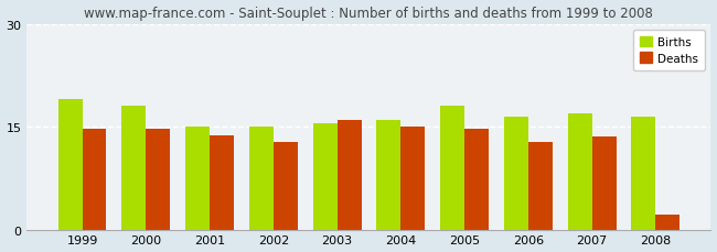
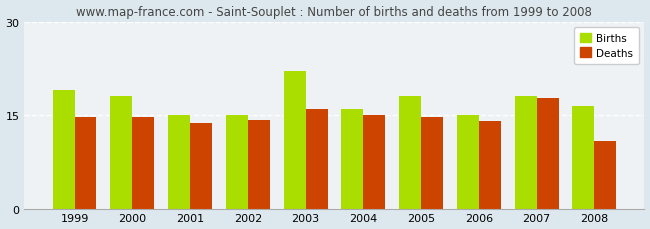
Deaths/2002: 12.7 -> 14.2
Births/2003: 15.5 -> 22.0
Births/2006: 16.5 -> 15.0
Deaths/2006: 12.7 -> 14.0
Births/2007: 17.0 -> 18.0
Deaths/2007: 13.5 -> 17.8
Deaths/2008: 2.2 -> 10.8
